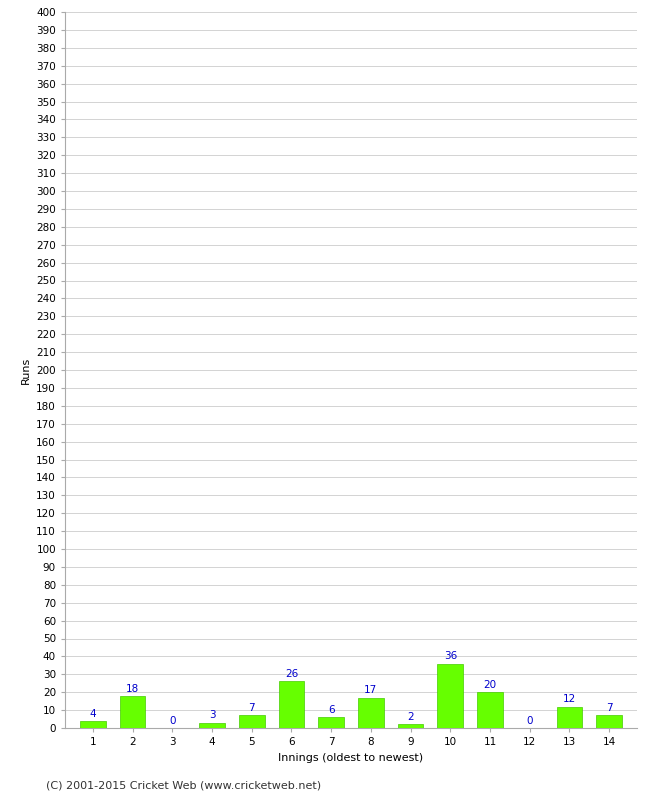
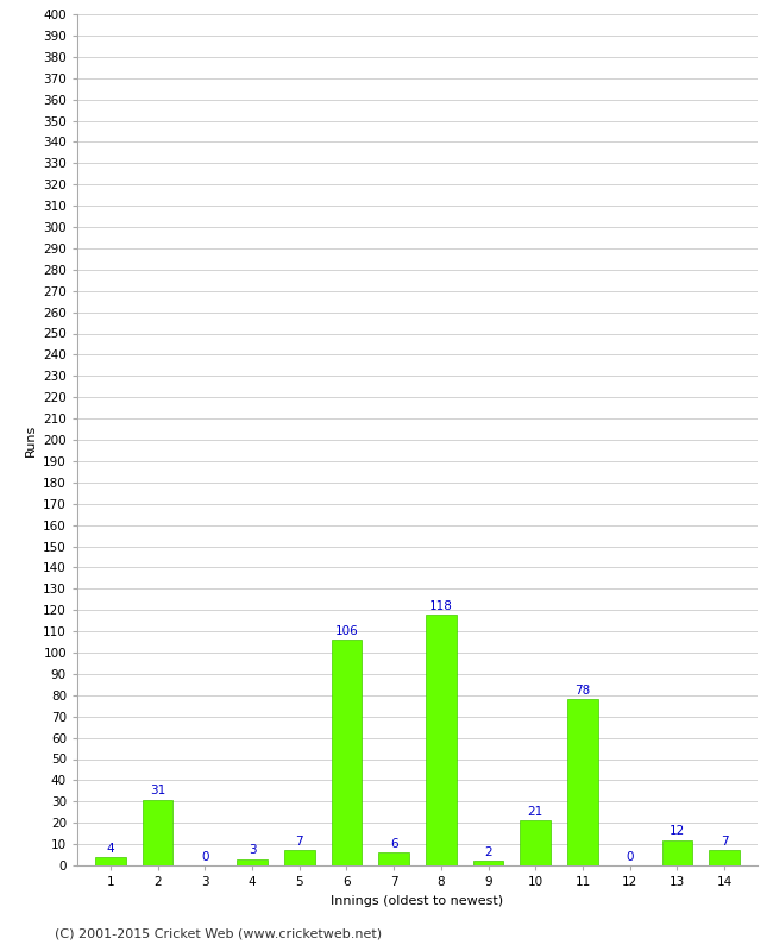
2: 18 -> 31
6: 26 -> 106
8: 17 -> 118
10: 36 -> 21
11: 20 -> 78
